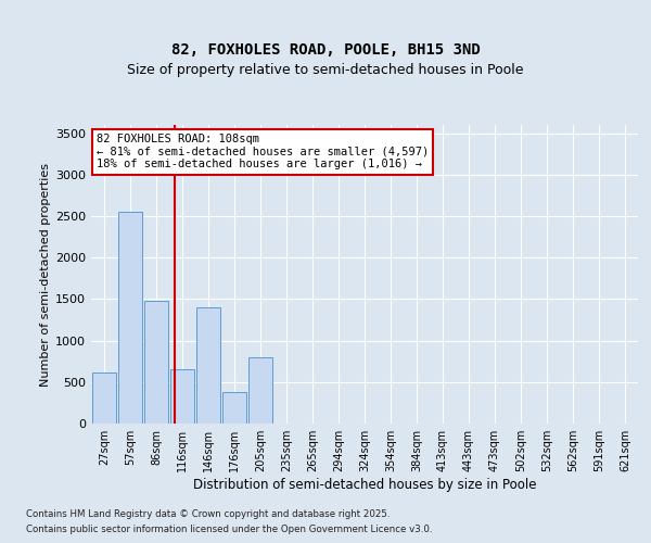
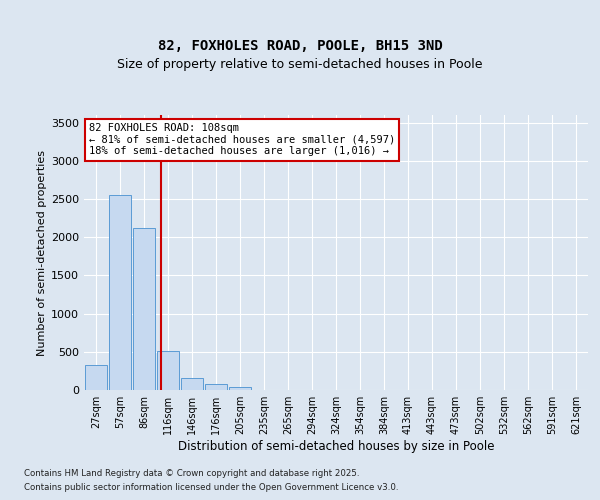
27sqm: 620 -> 320
86sqm: 1480 -> 2120
116sqm: 660 -> 510
146sqm: 1400 -> 160
176sqm: 380 -> 80
205sqm: 800 -> 40
